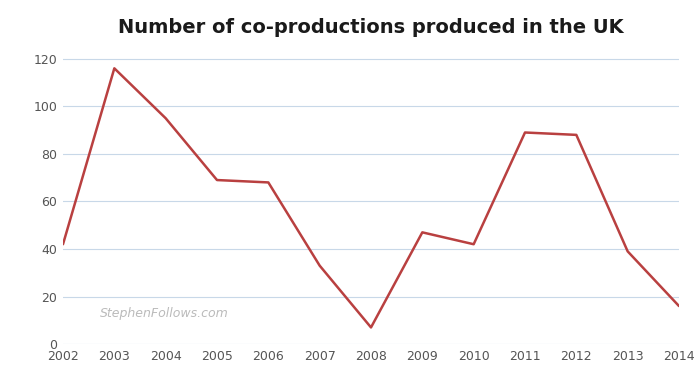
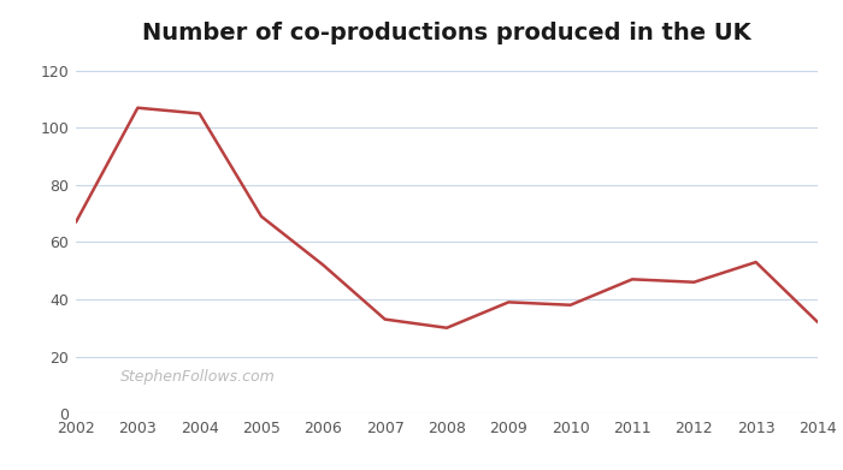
2002: 42 -> 67
2003: 116 -> 107
2004: 95 -> 105
2006: 68 -> 52
2008: 7 -> 30
2009: 47 -> 39
2010: 42 -> 38
2011: 89 -> 47
2012: 88 -> 46
2013: 39 -> 53
2014: 16 -> 32
